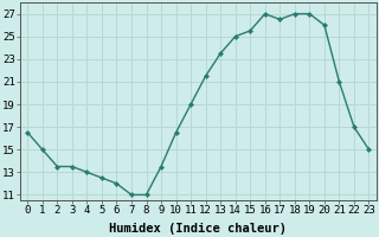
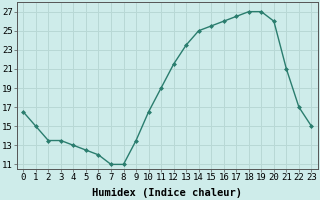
16: 27.0 -> 26.0
